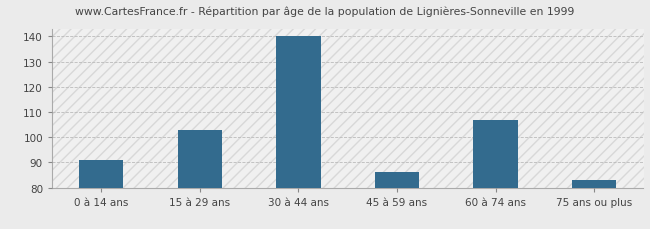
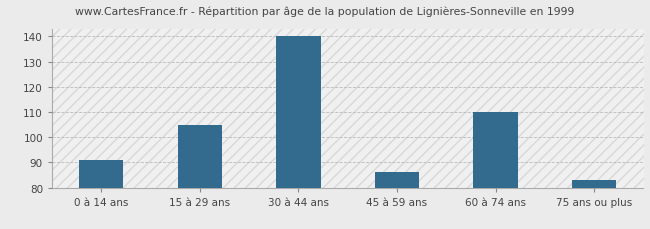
15 à 29 ans: 103 -> 105
60 à 74 ans: 107 -> 110
